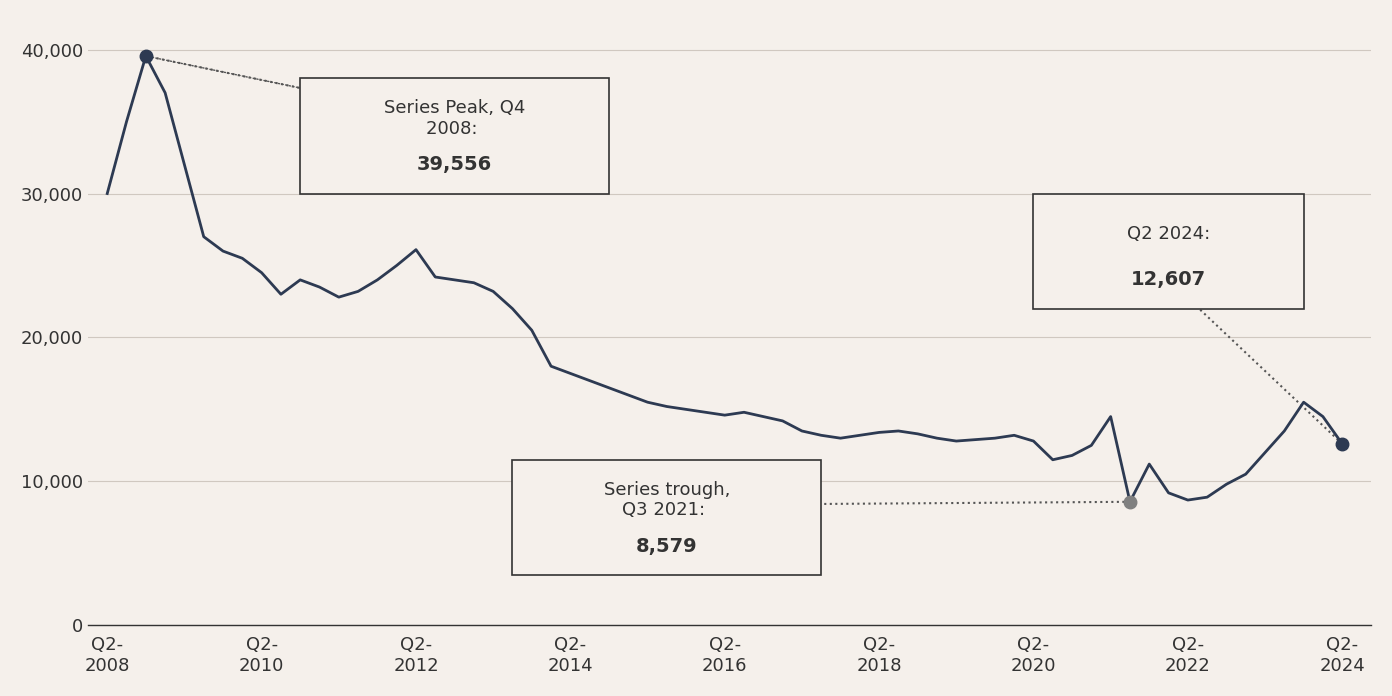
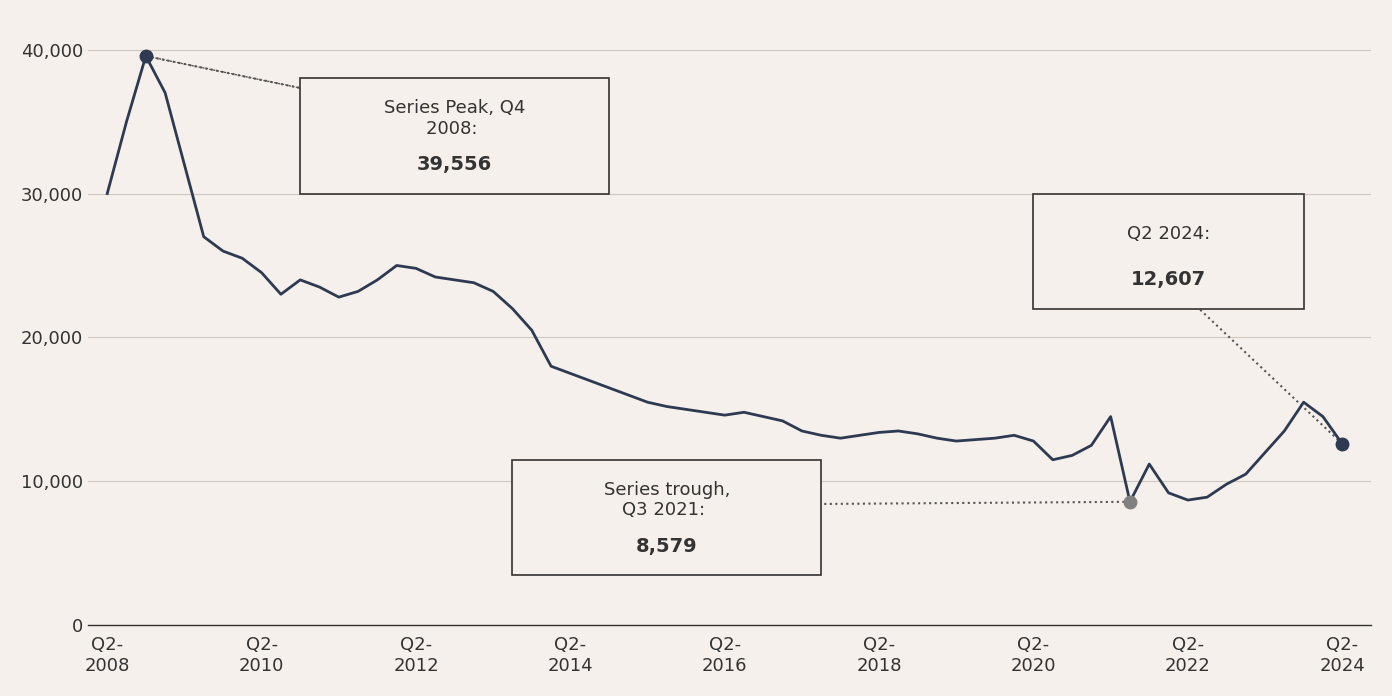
Q2- 2012: 26,100 -> 24,800
